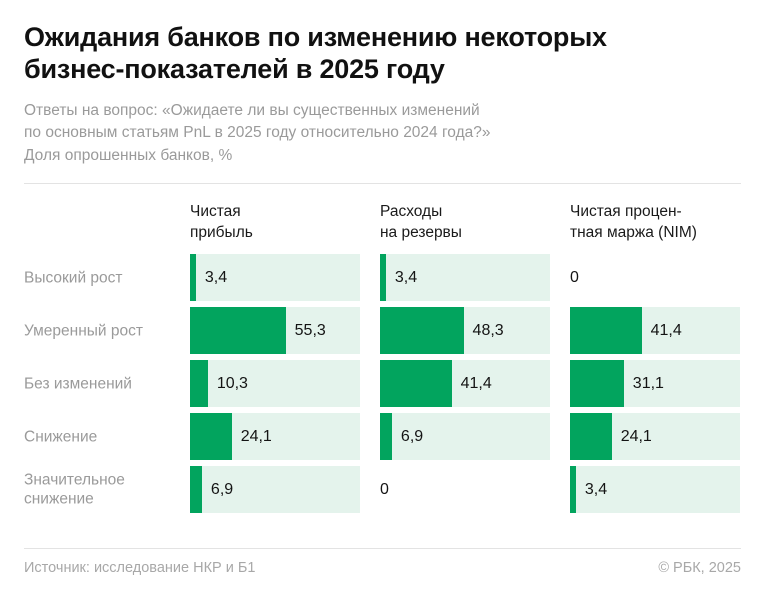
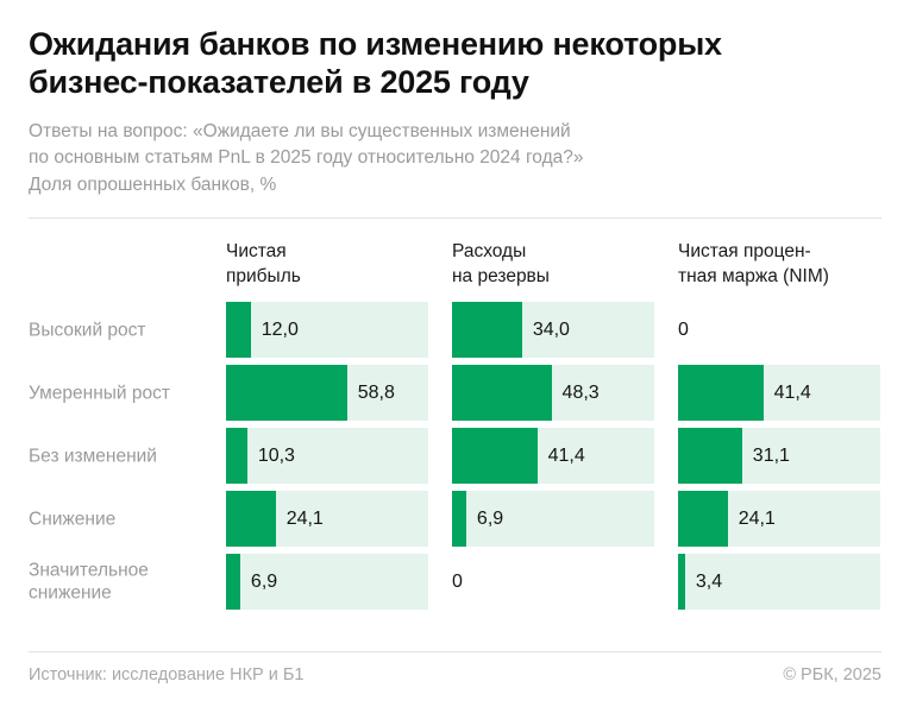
Чистая прибыль/Высокий рост: 3,4 -> 12,0
Расходы на резервы/Высокий рост: 3,4 -> 34,0
Чистая прибыль/Умеренный рост: 55,3 -> 58,8
